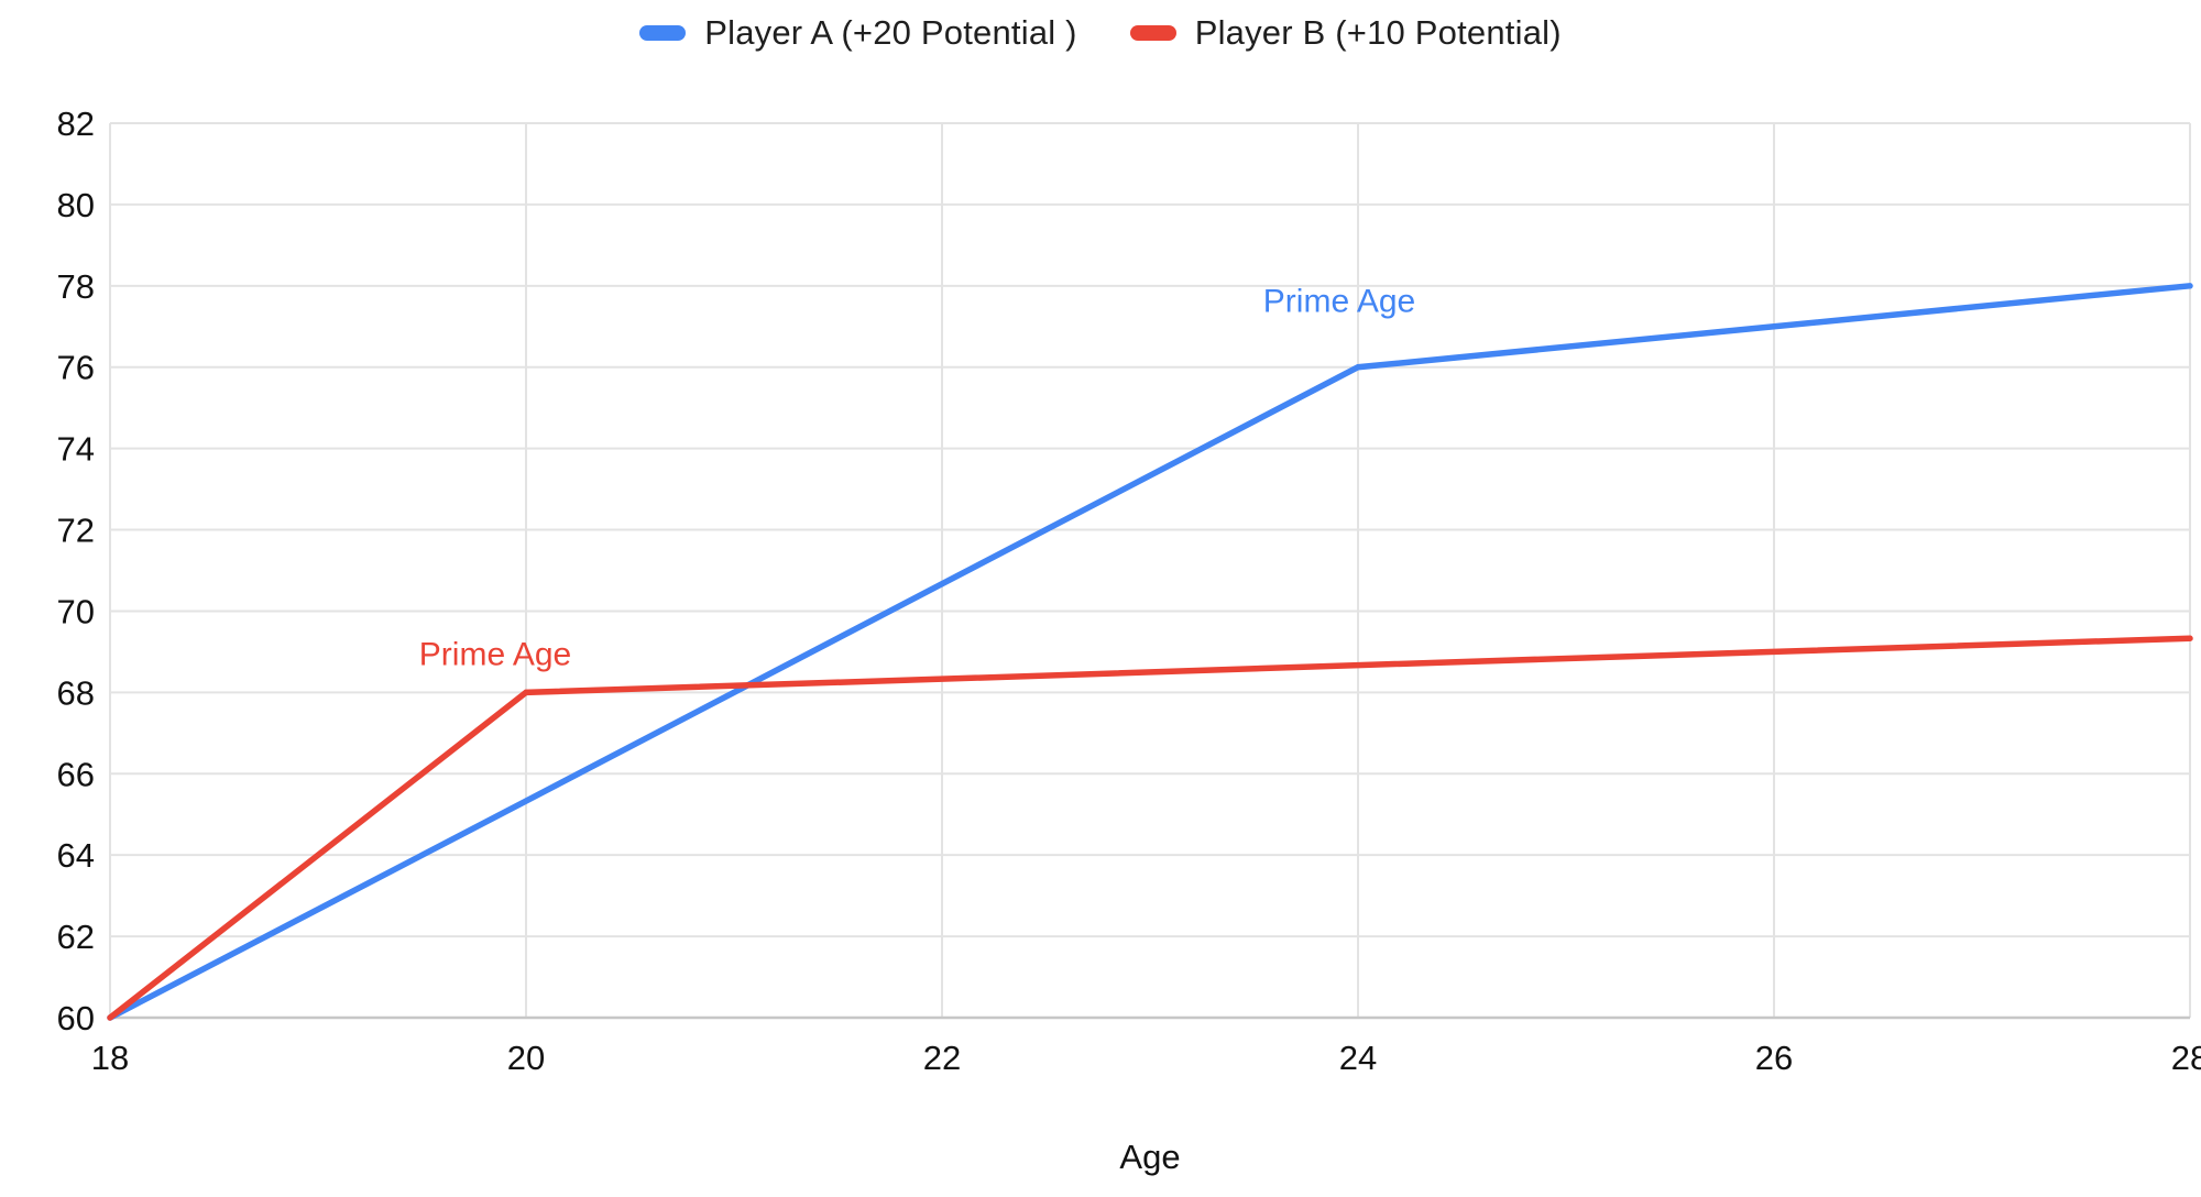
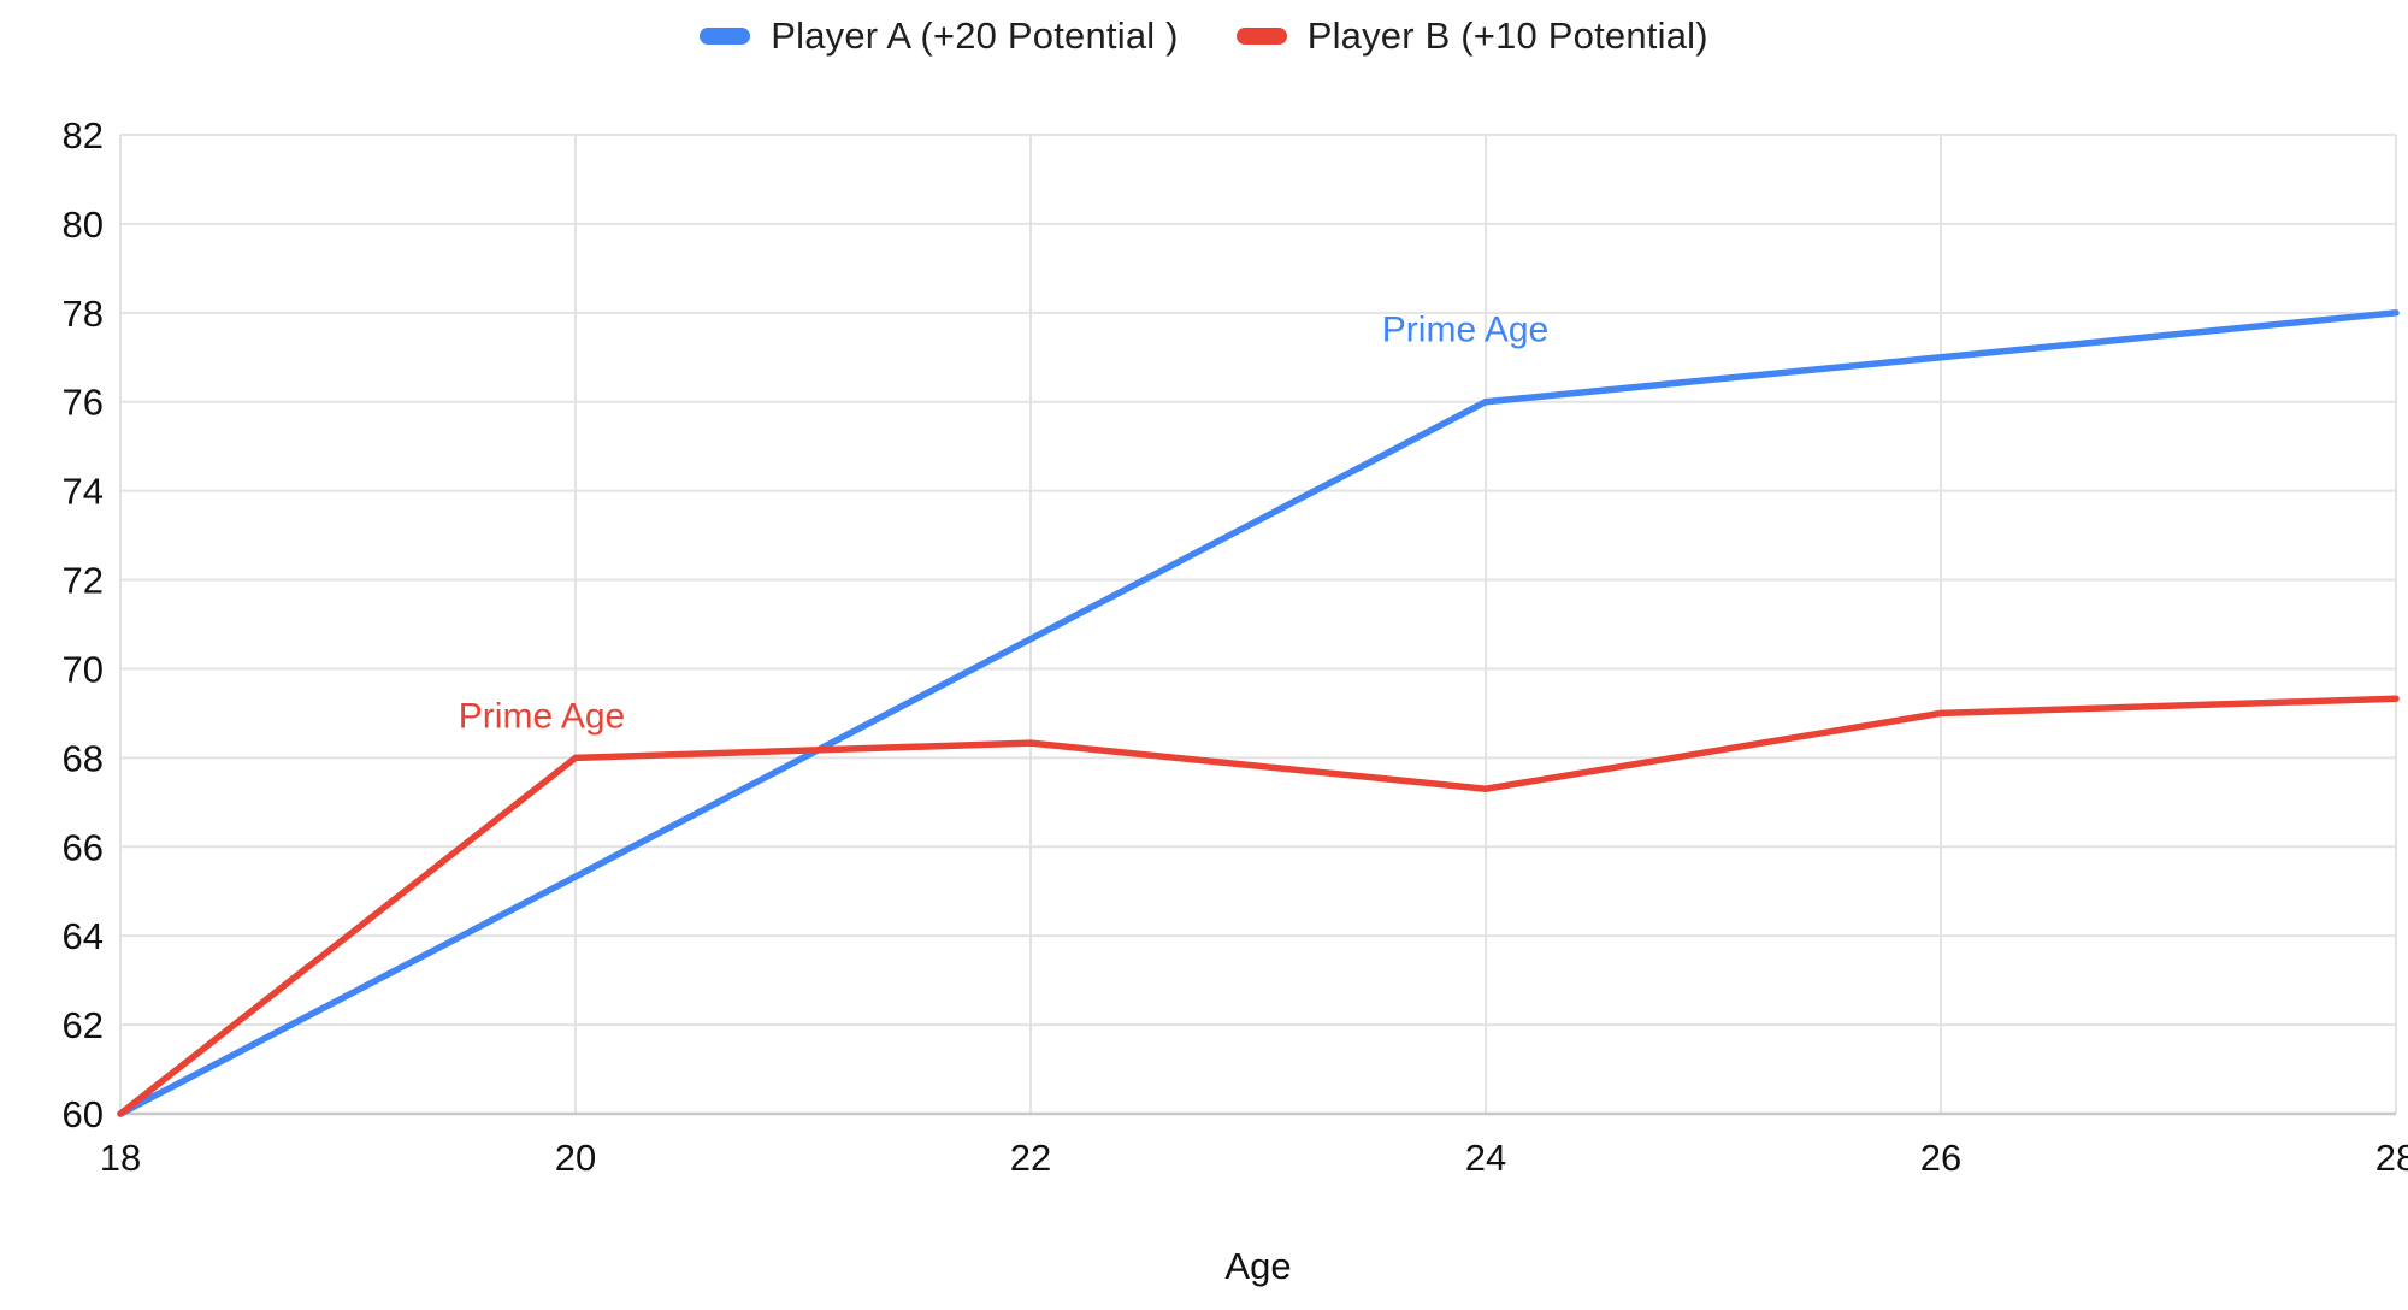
Player B (+10 Potential)/24: 68.7 -> 67.3
